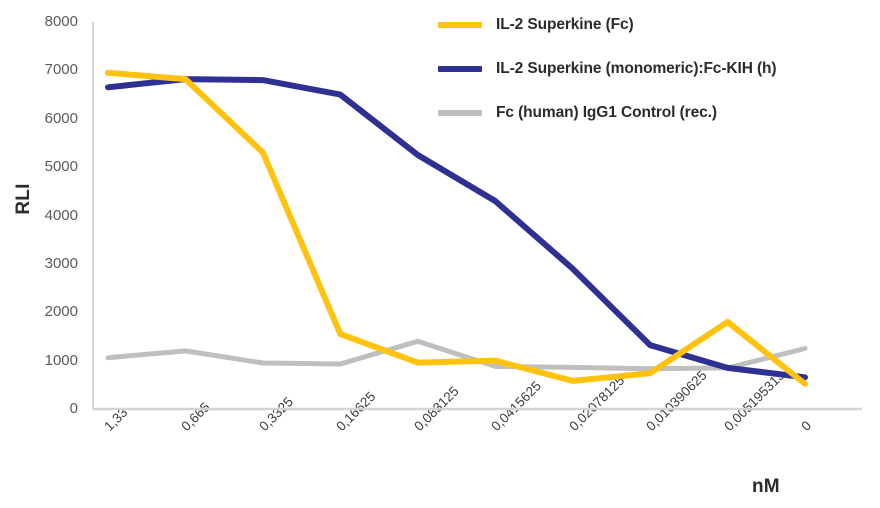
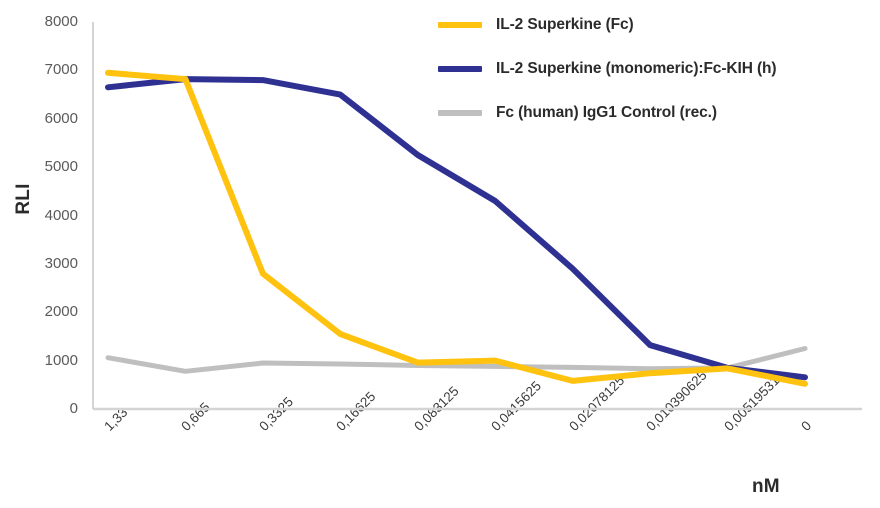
Fc (human) IgG1 Control (rec.)/0,665: 1200 -> 800
IL-2 Superkine (Fc)/0,3325: 5300 -> 2800
Fc (human) IgG1 Control (rec.)/0,083125: 1400 -> 900
IL-2 Superkine (Fc)/0,005195313: 1800 -> 800
